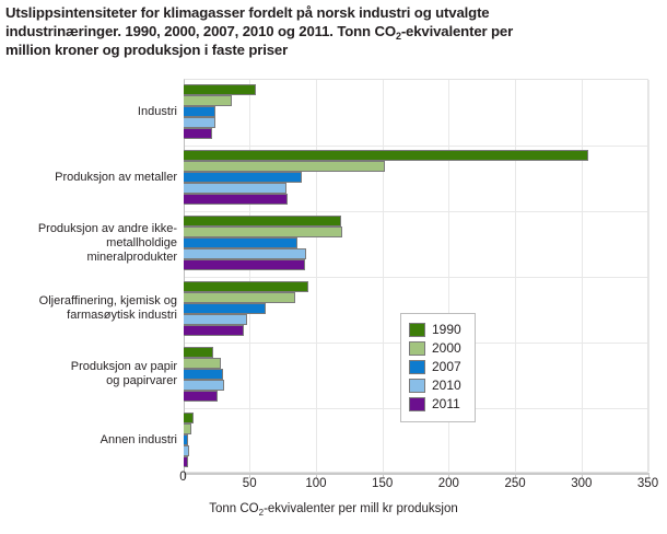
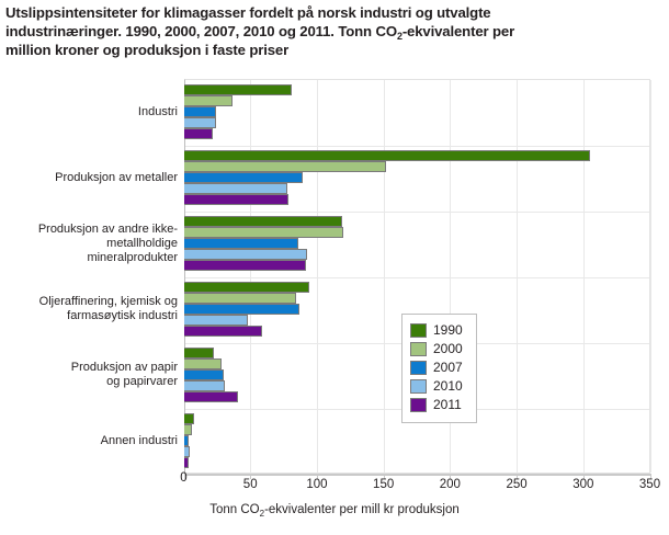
1990/Industri: 55 -> 81
2007/Oljeraffinering, kjemisk og farmasøytisk industri: 62 -> 87
2011/Oljeraffinering, kjemisk og farmasøytisk industri: 46 -> 59
2011/Produksjon av papir og papirvarer: 26 -> 41
